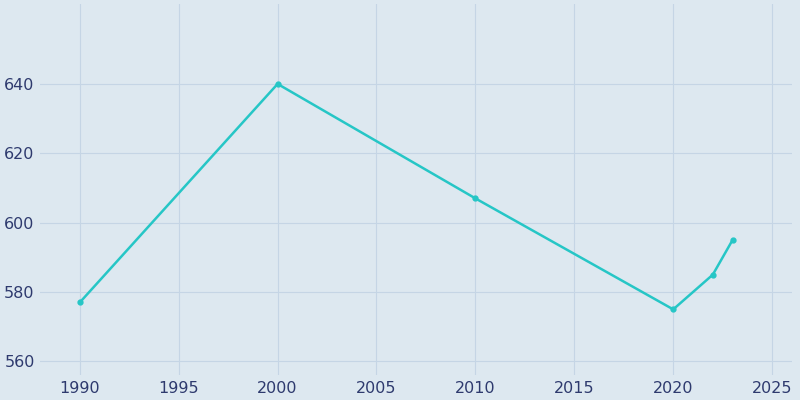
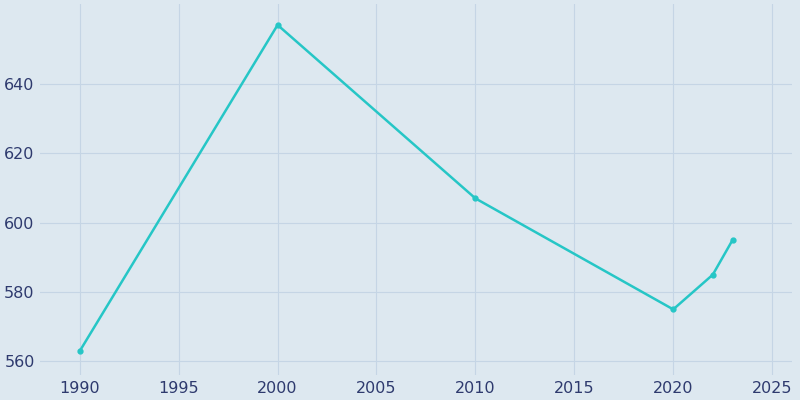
1990: 577 -> 563
2000: 640 -> 657
